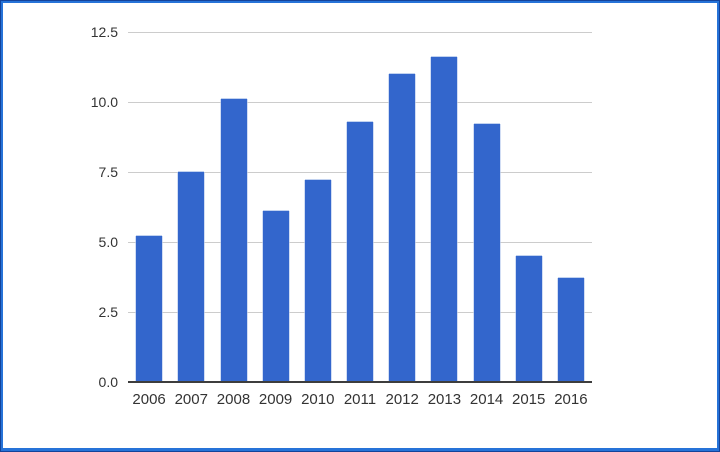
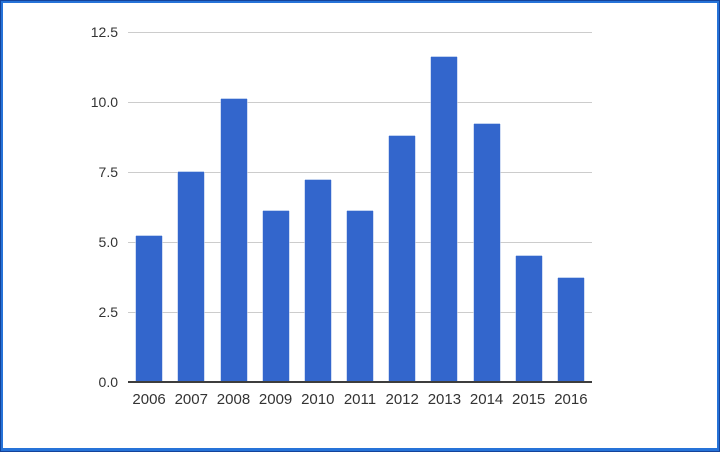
2011: 9.3 -> 6.1
2012: 11.0 -> 8.8
